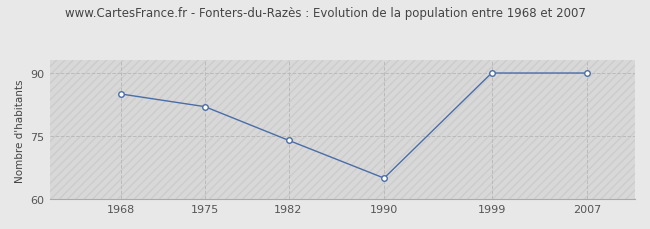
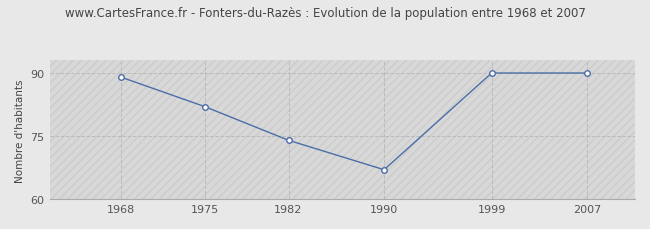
1968: 85 -> 89
1990: 65 -> 67
